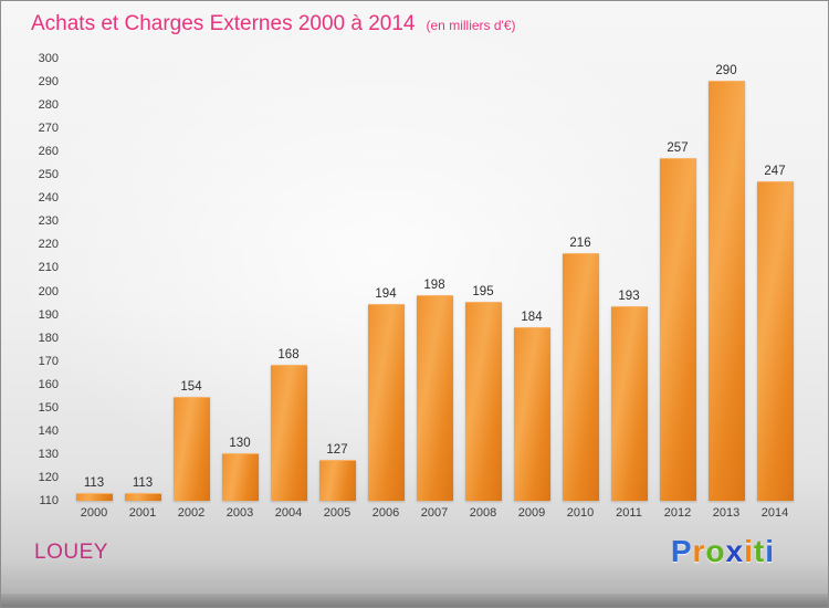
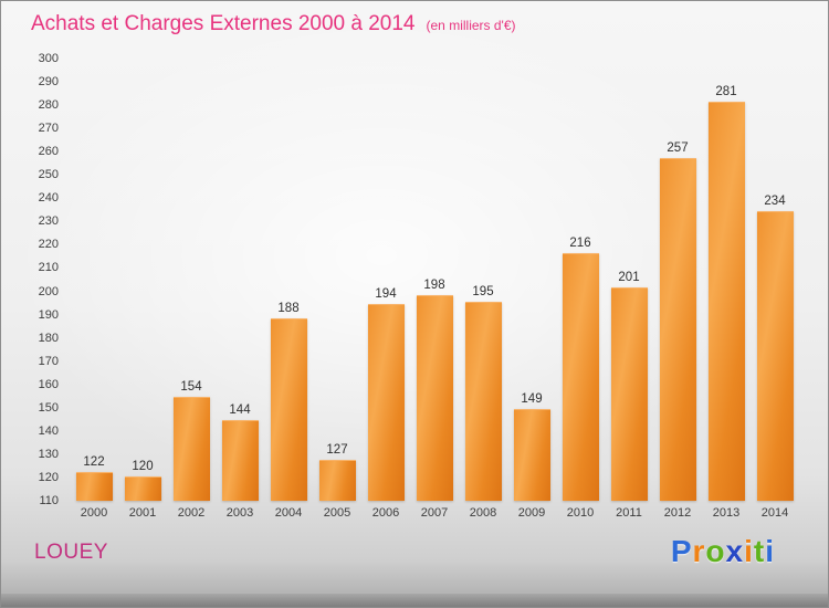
2000: 113 -> 122
2001: 113 -> 120
2003: 130 -> 144
2004: 168 -> 188
2009: 184 -> 149
2011: 193 -> 201
2013: 290 -> 281
2014: 247 -> 234
